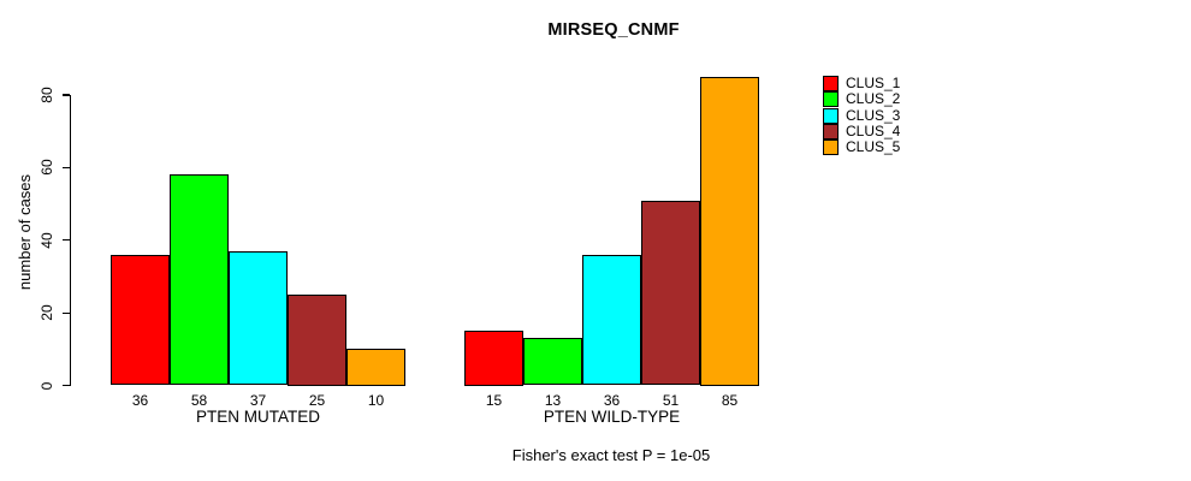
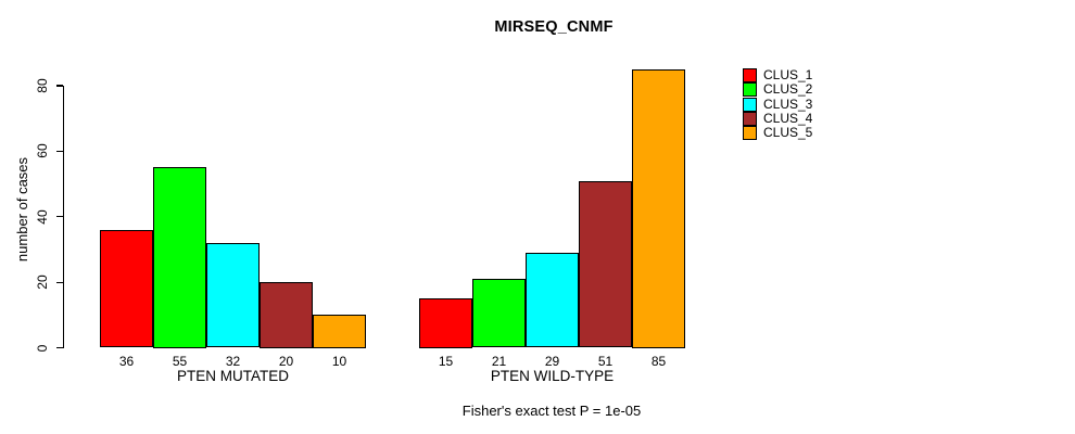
CLUS_2/PTEN MUTATED: 58 -> 55
CLUS_3/PTEN MUTATED: 37 -> 32
CLUS_4/PTEN MUTATED: 25 -> 20
CLUS_2/PTEN WILD-TYPE: 13 -> 21
CLUS_3/PTEN WILD-TYPE: 36 -> 29
